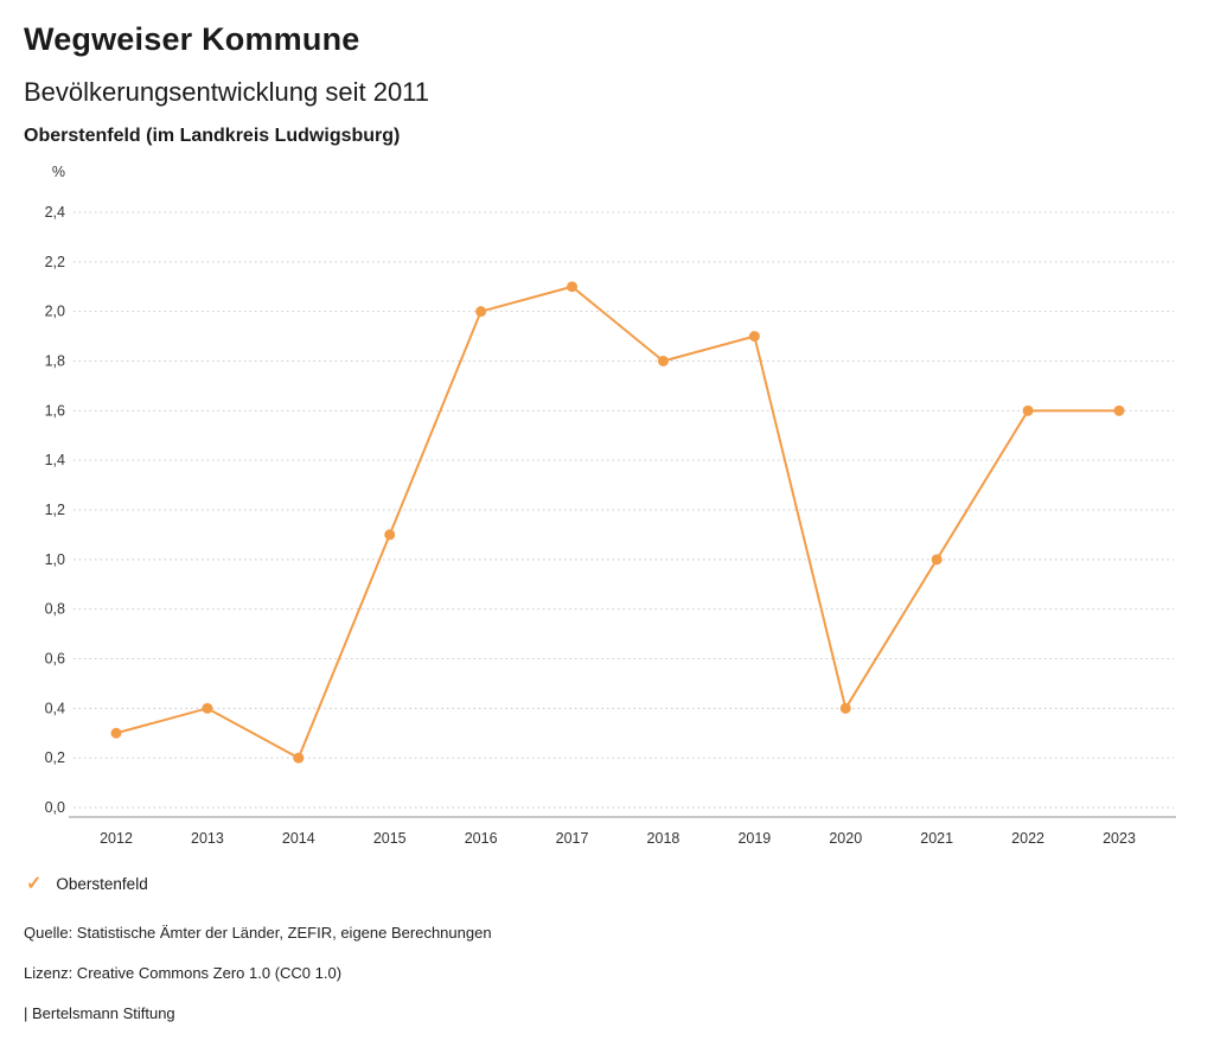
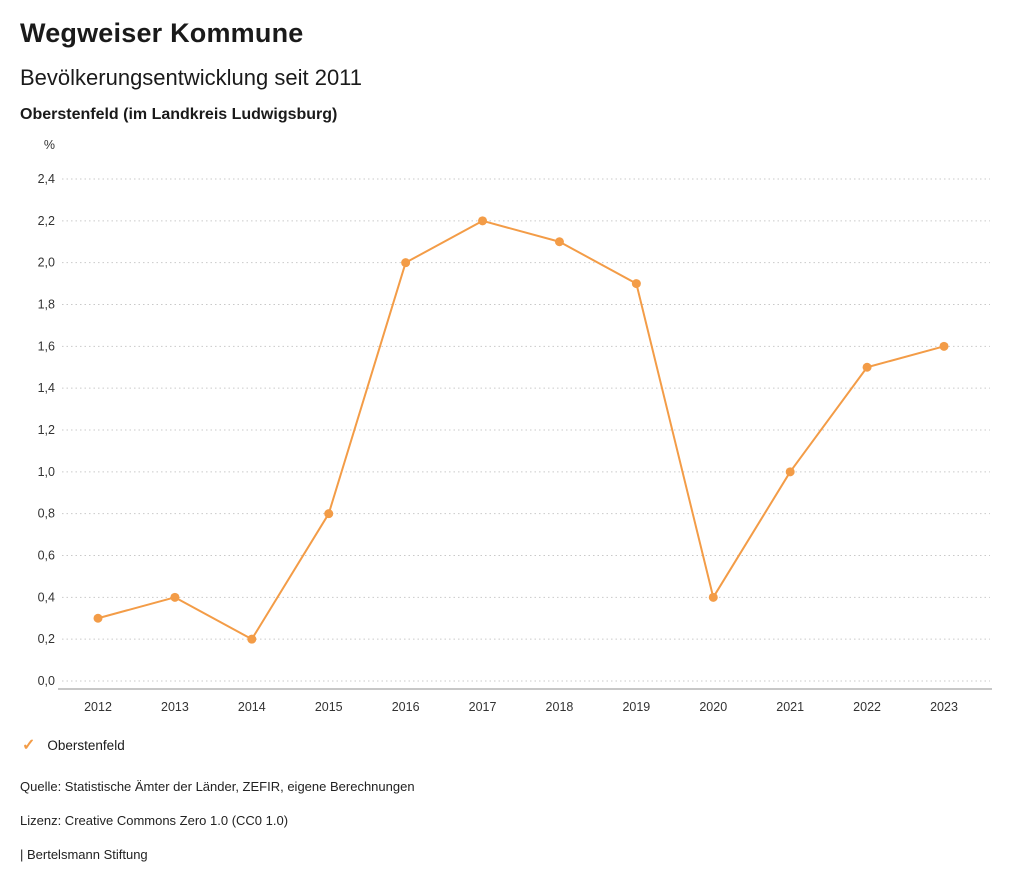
2015: 1,1 -> 0,8
2017: 2,1 -> 2,2
2018: 1,8 -> 2,1
2022: 1,6 -> 1,5
